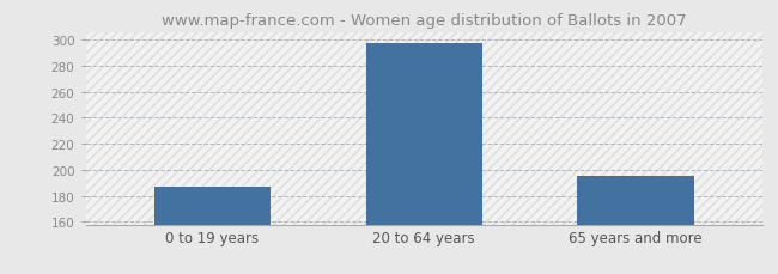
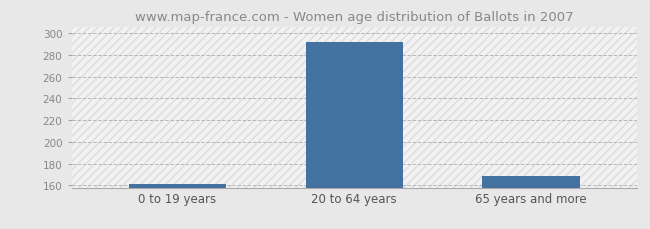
0 to 19 years: 187 -> 161
20 to 64 years: 297 -> 292
65 years and more: 195 -> 169
